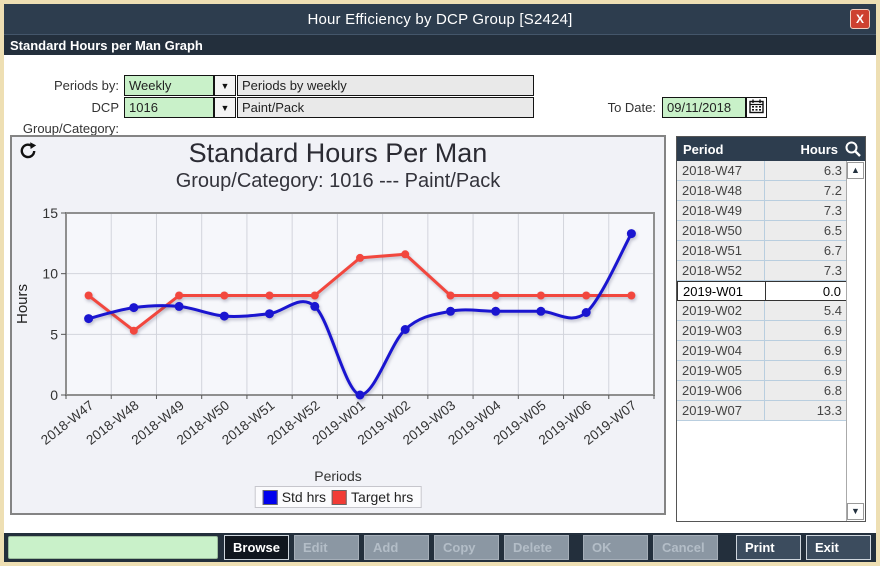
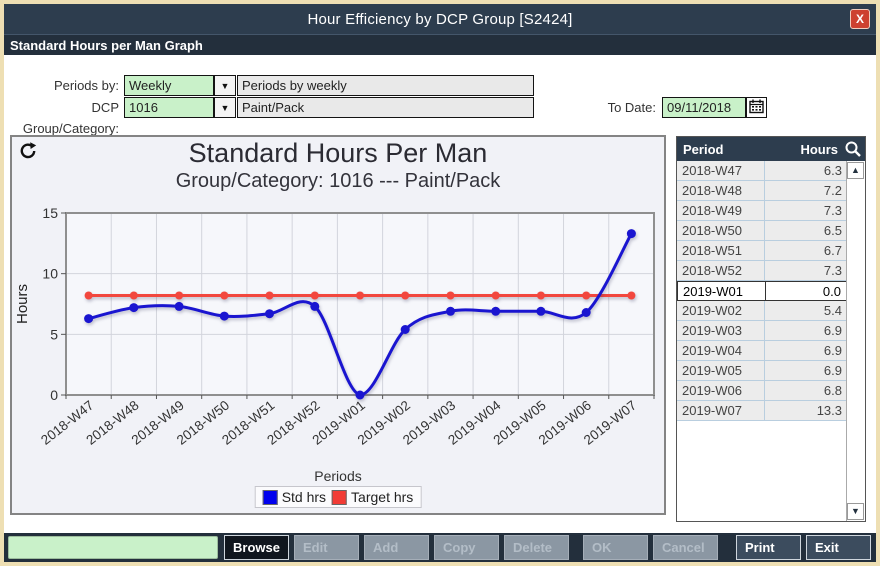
Target hrs/2018-W48: 5.3 -> 8.2
Target hrs/2019-W01: 11.3 -> 8.2
Target hrs/2019-W02: 11.6 -> 8.2
